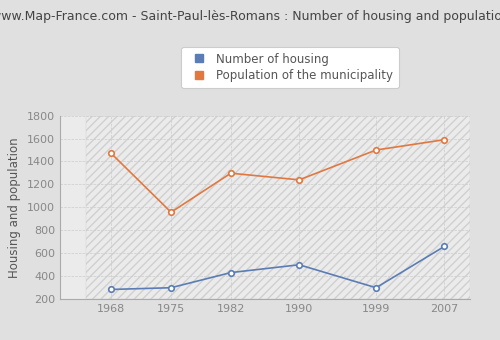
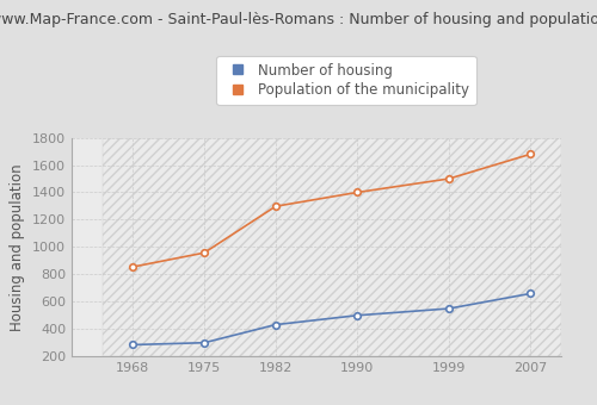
Population of the municipality/1968: 1470 -> 860
Population of the municipality/1990: 1240 -> 1400
Number of housing/1999: 300 -> 550
Population of the municipality/2007: 1590 -> 1680
